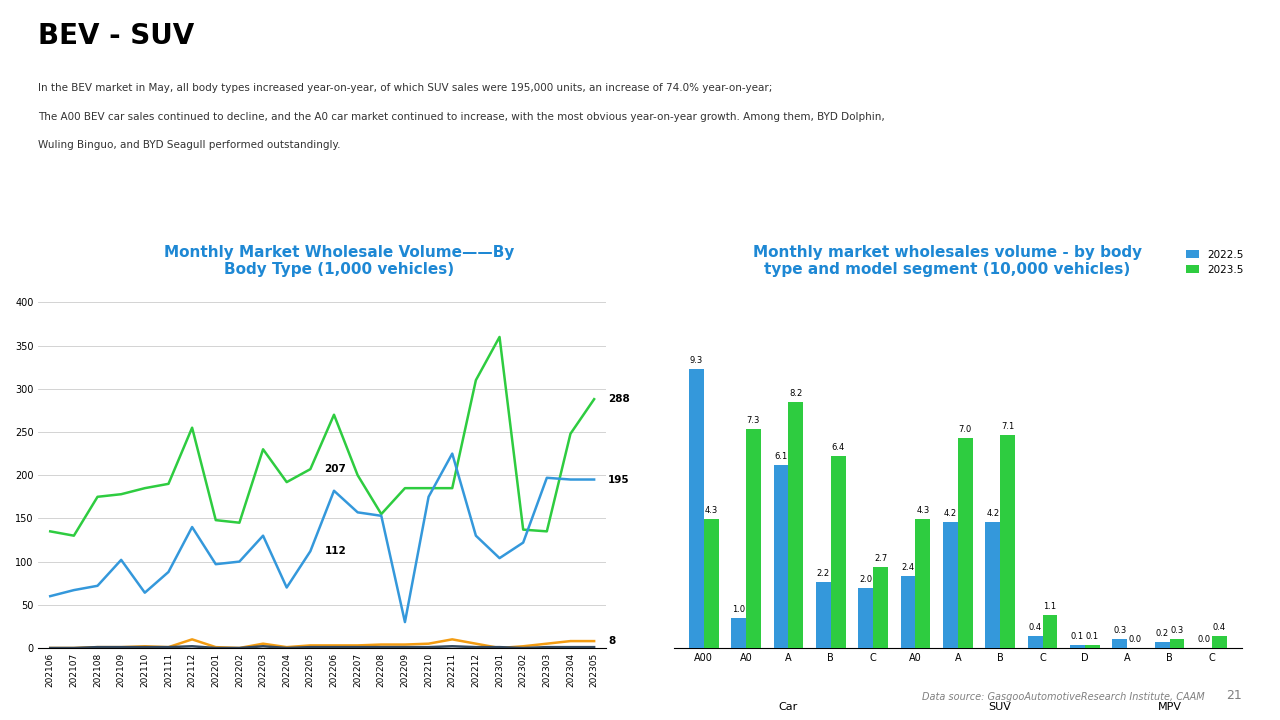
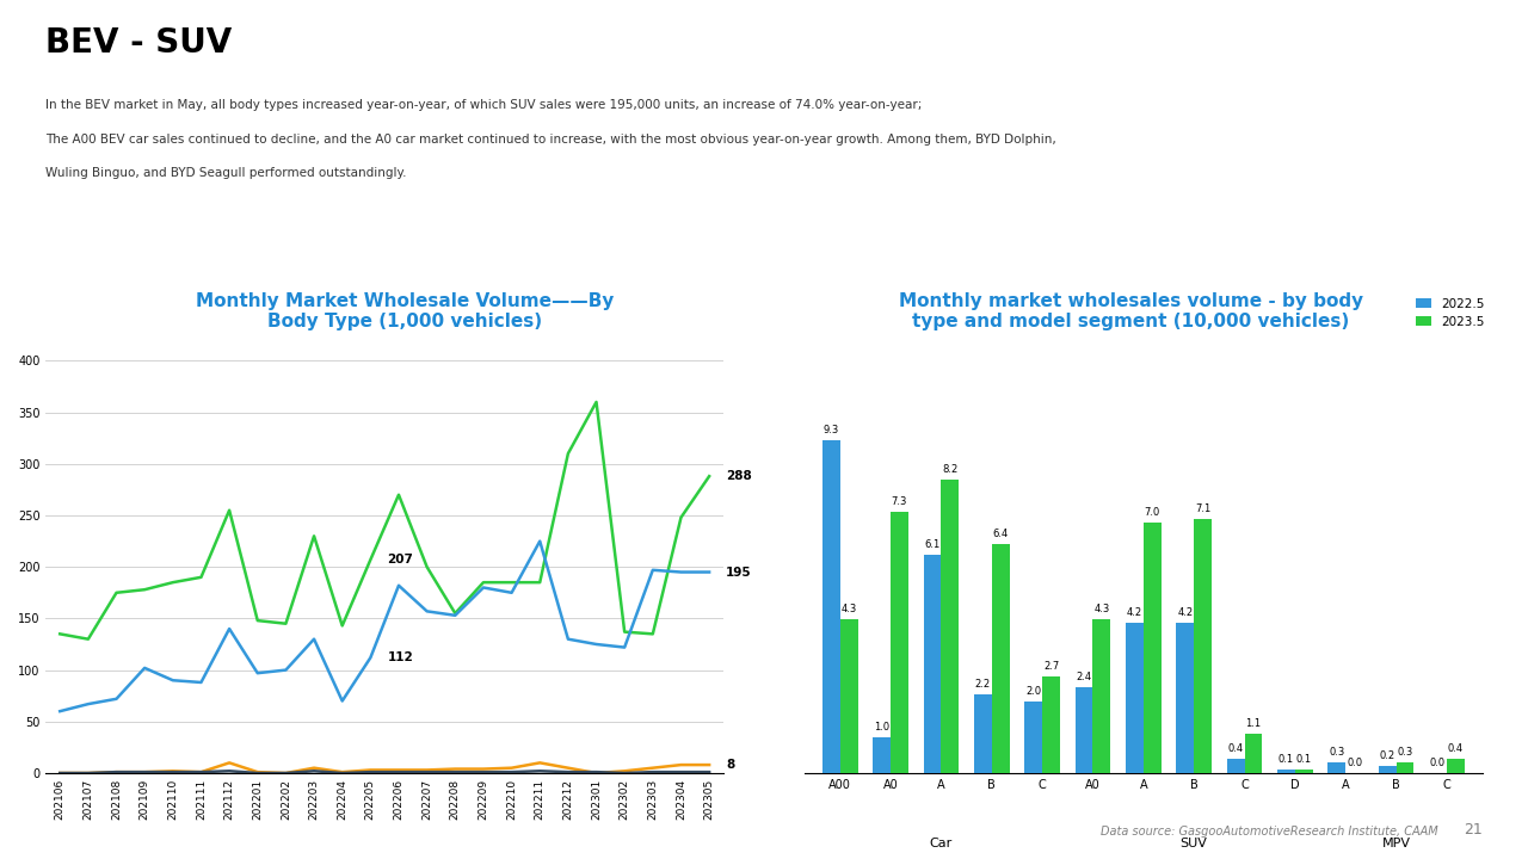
SUV/202110: 64 -> 90
Car/202204: 192 -> 143
SUV/202209: 30 -> 180
SUV/202301: 104 -> 125
